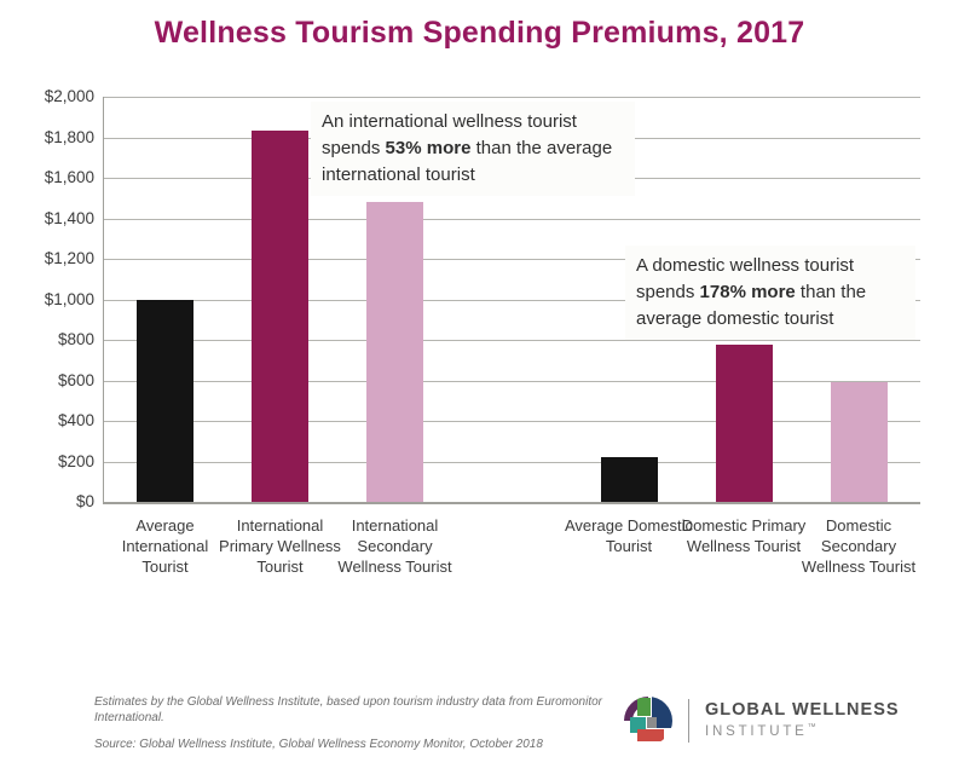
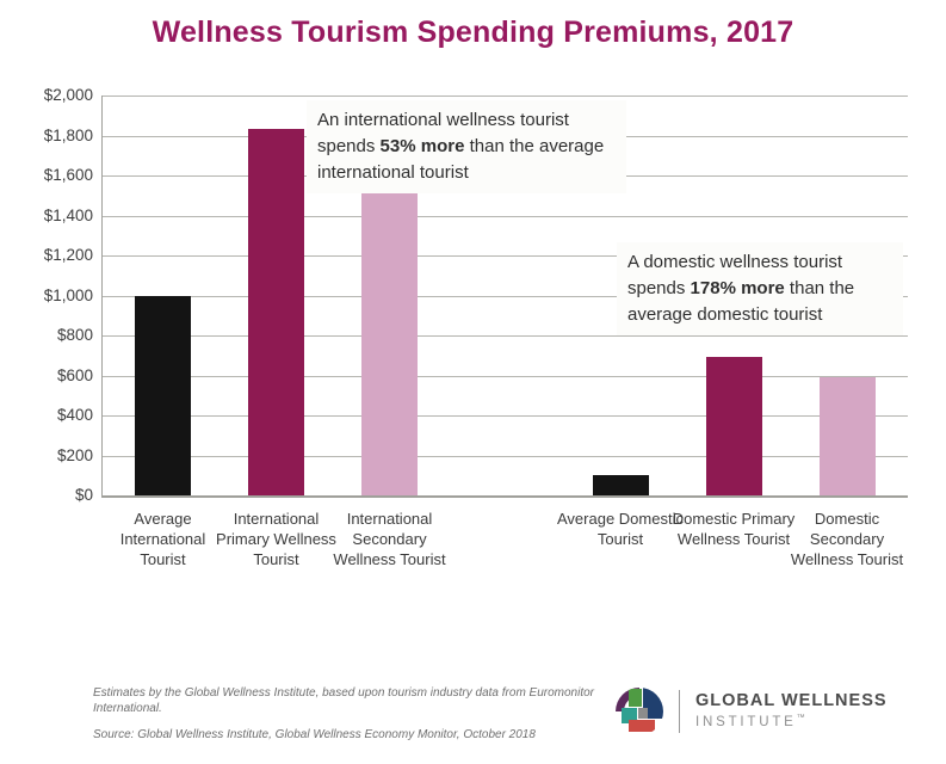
International Secondary Wellness Tourist: $1480 -> $1570
Average Domestic Tourist: $220 -> $100
Domestic Primary Wellness Tourist: $780 -> $690
